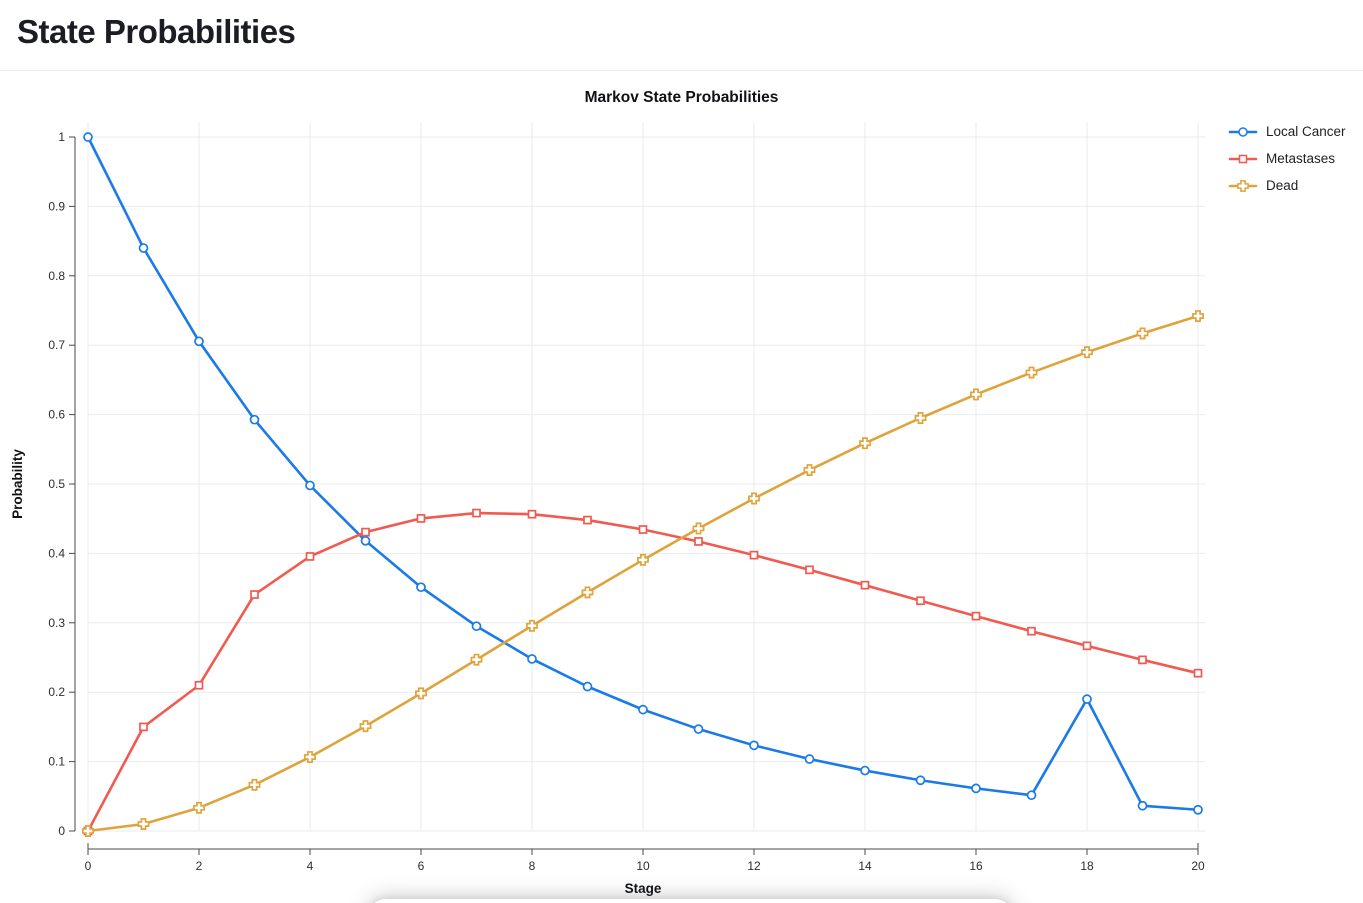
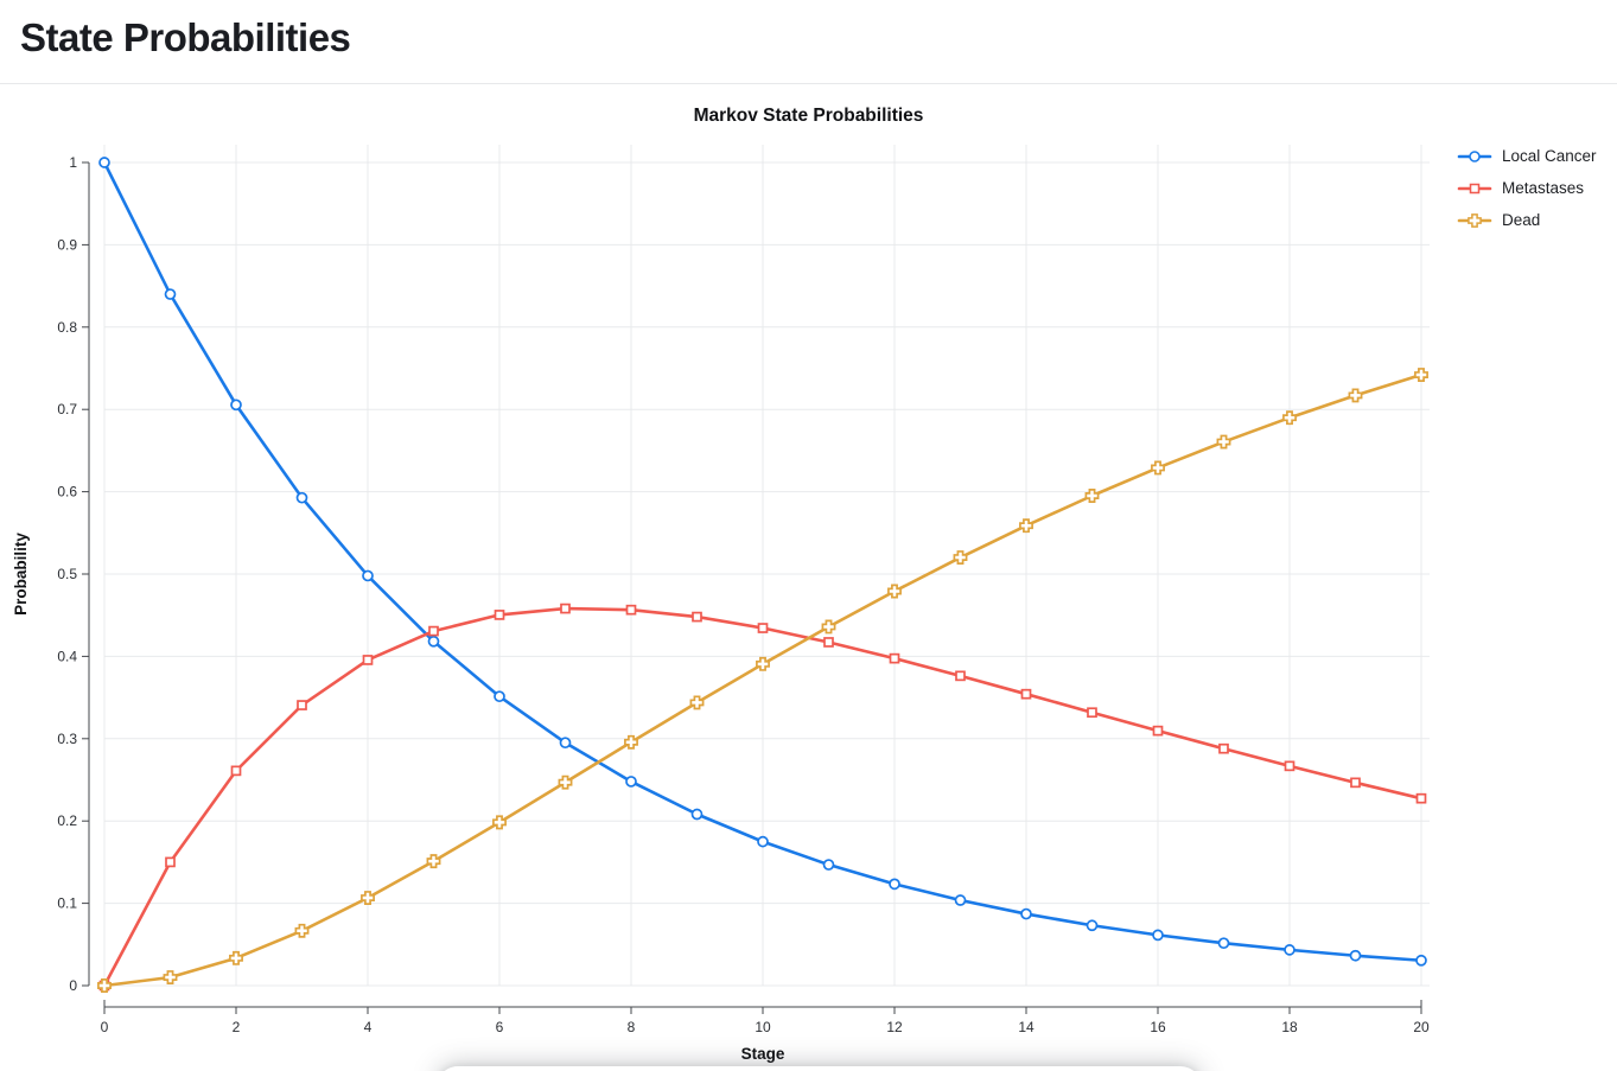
Metastases/2: 0.21 -> 0.26
Local Cancer/18: 0.19 -> 0.04
